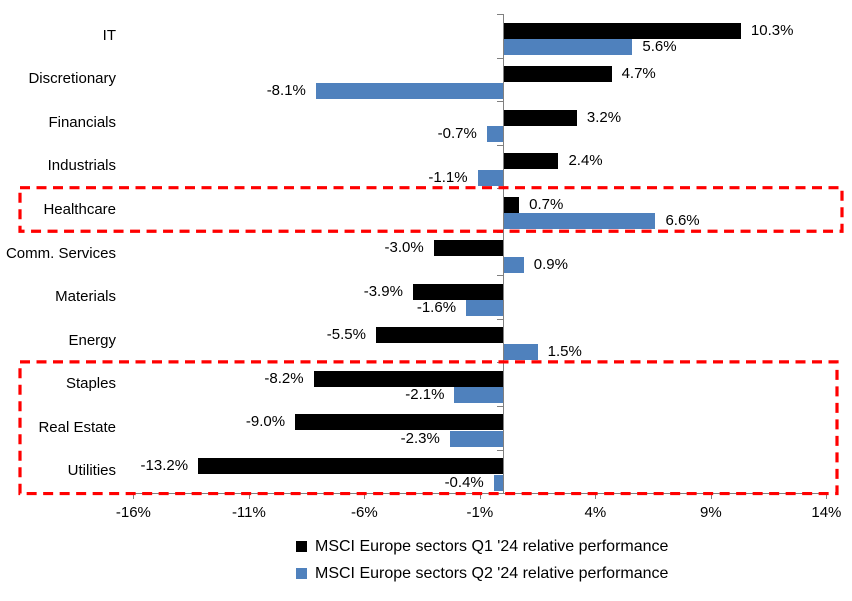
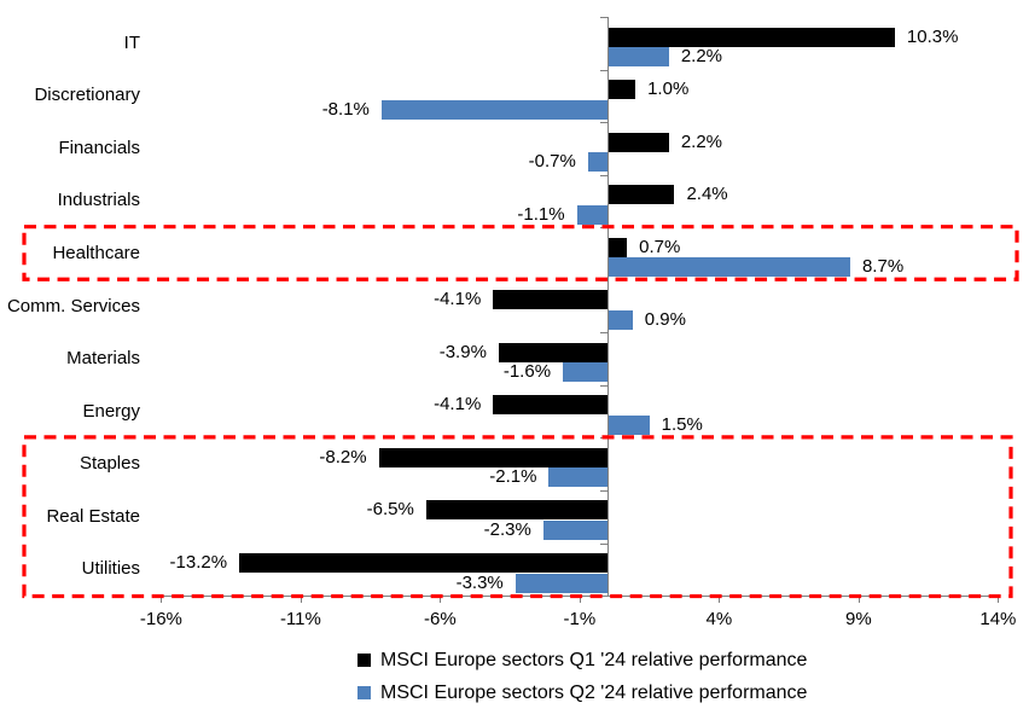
MSCI Europe sectors Q2 '24 relative performance/IT: 5.6% -> 2.2%
MSCI Europe sectors Q1 '24 relative performance/Discretionary: 4.7% -> 1.0%
MSCI Europe sectors Q1 '24 relative performance/Financials: 3.2% -> 2.2%
MSCI Europe sectors Q2 '24 relative performance/Healthcare: 6.6% -> 8.7%
MSCI Europe sectors Q1 '24 relative performance/Comm. Services: -3.0% -> -4.1%
MSCI Europe sectors Q1 '24 relative performance/Energy: -5.5% -> -4.1%
MSCI Europe sectors Q1 '24 relative performance/Real Estate: -9.0% -> -6.5%
MSCI Europe sectors Q2 '24 relative performance/Utilities: -0.4% -> -3.3%
